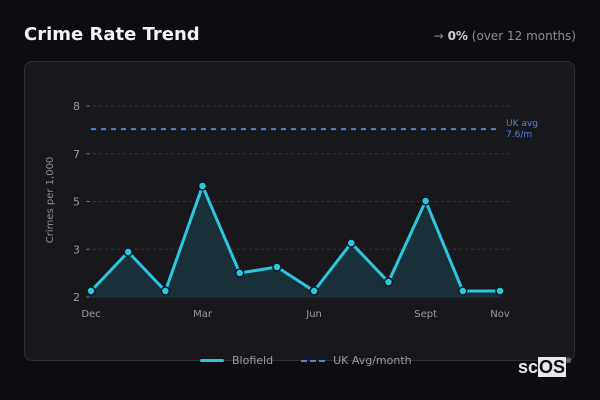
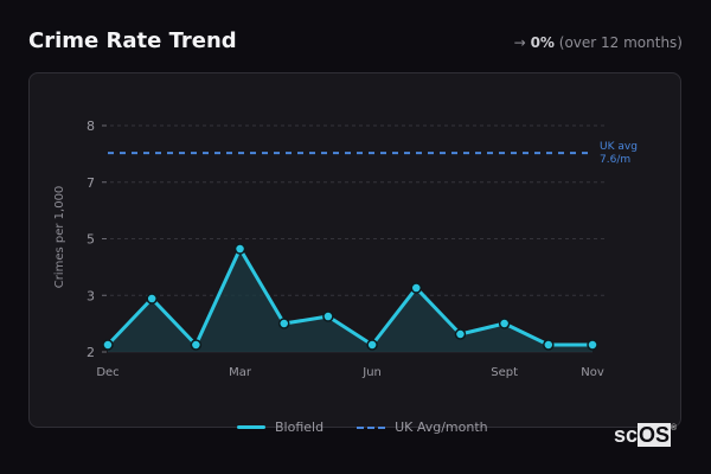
Blofield/Mar: 5.7 -> 4.9
Blofield/Sept: 5.2 -> 2.8
